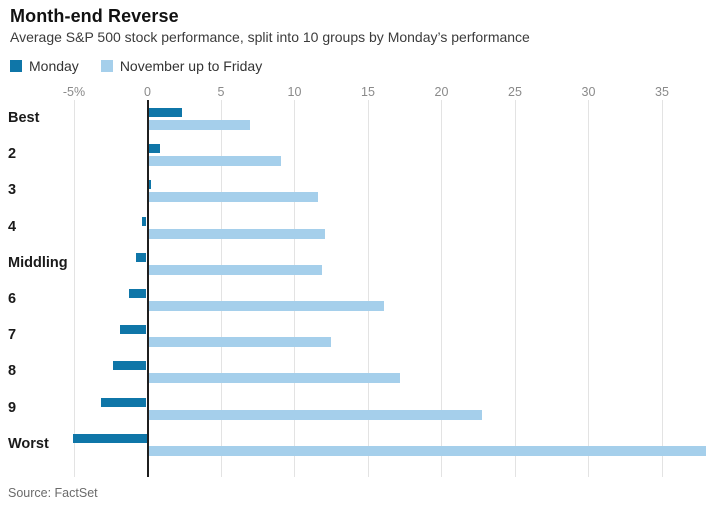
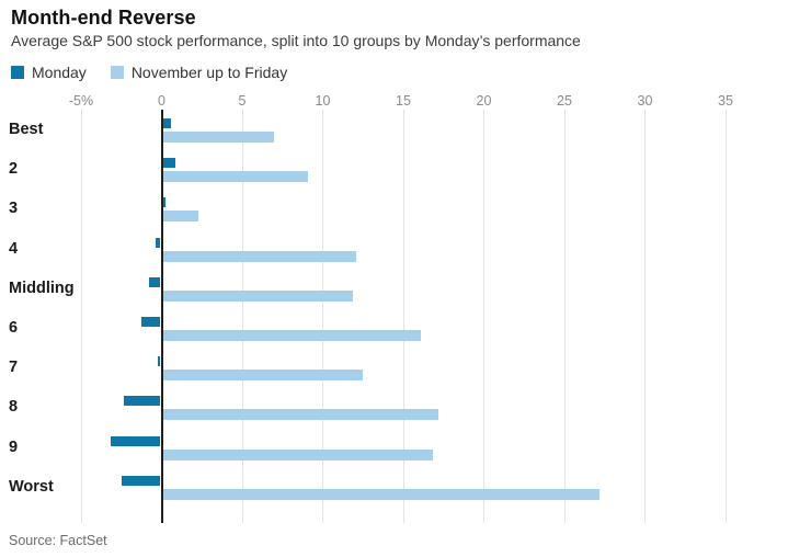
Monday/Best: 2.3 -> 0.5
November up to Friday/3: 11.5 -> 2.2
Monday/7: -1.8 -> -0.2
November up to Friday/9: 22.7 -> 16.8
Monday/Worst: -5.0 -> -2.4
November up to Friday/Worst: 37.9 -> 27.1
